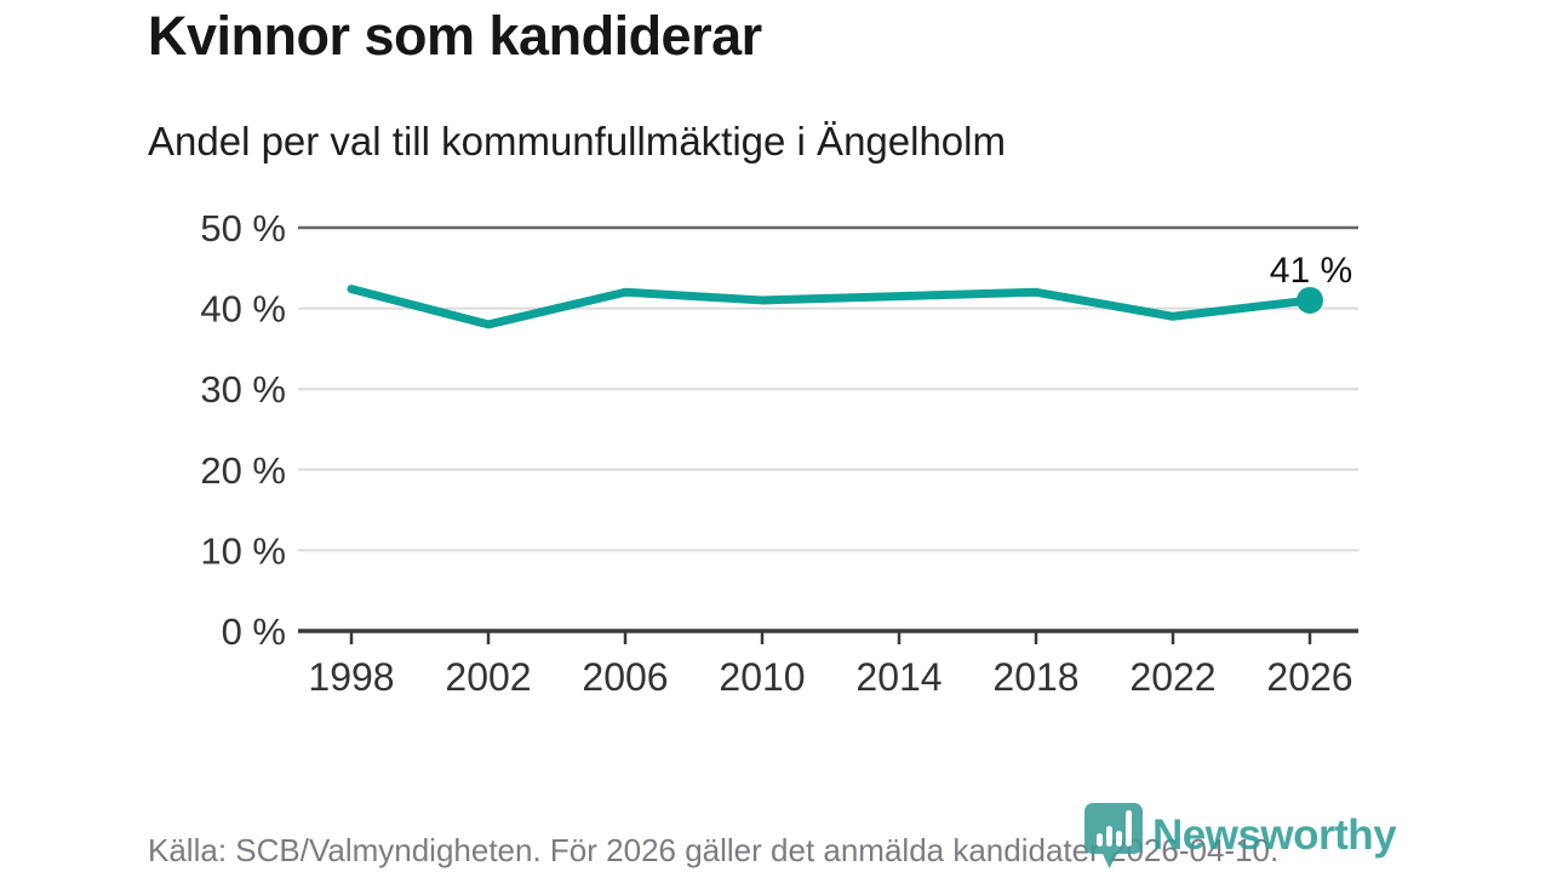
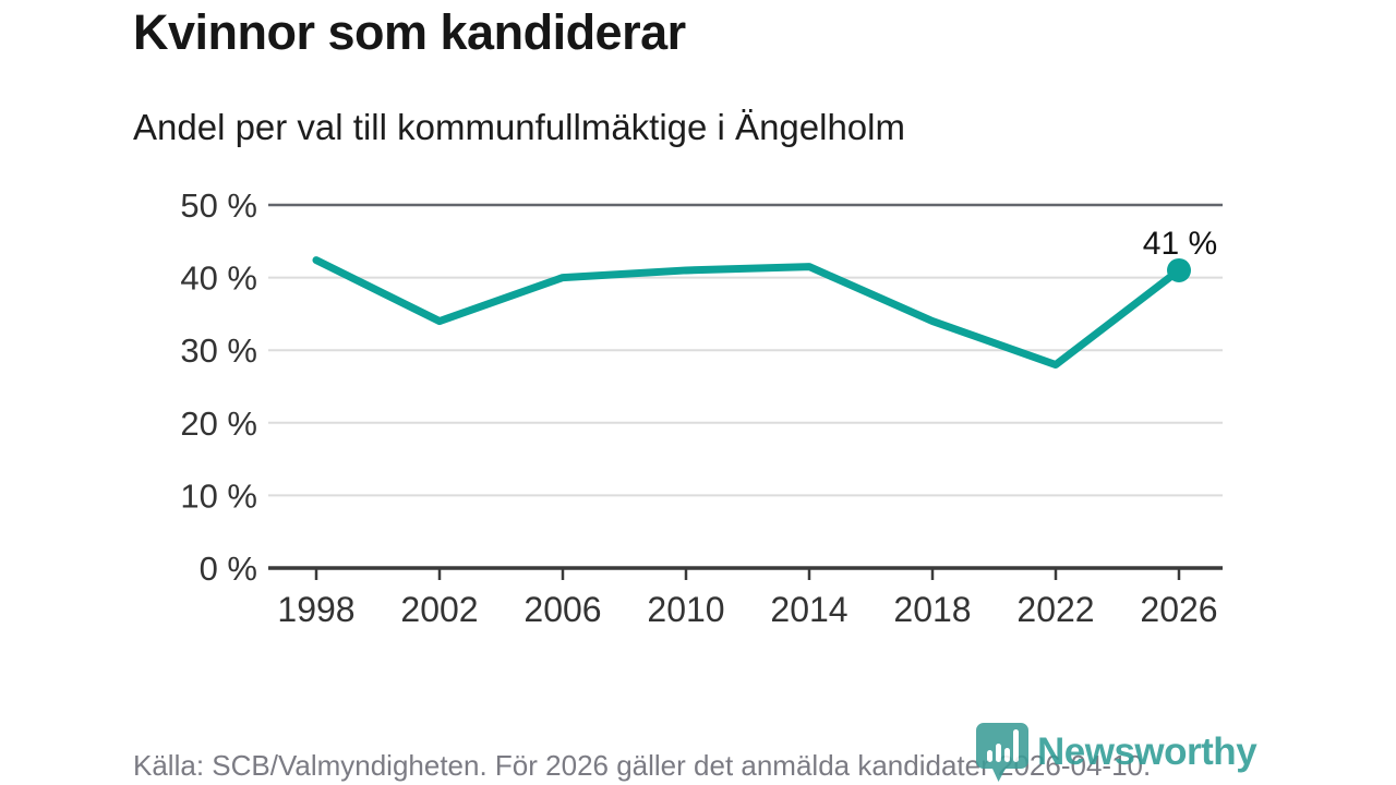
2002: 38% -> 34%
2006: 42% -> 40%
2018: 42% -> 34%
2022: 39% -> 28%
